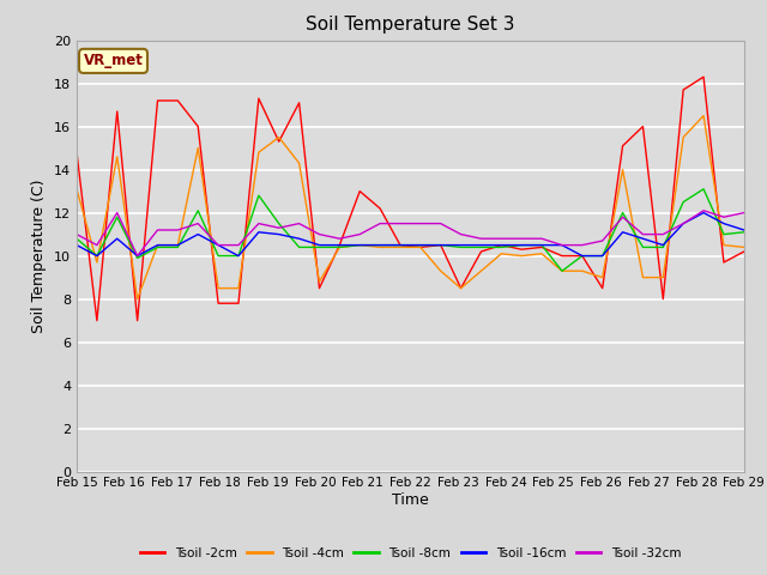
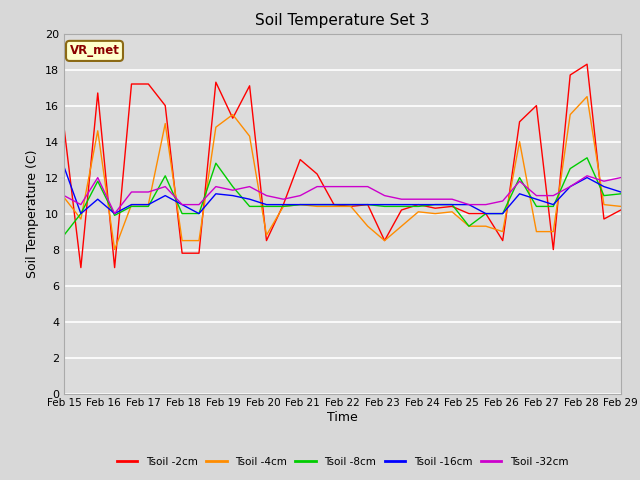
Tsoil -4cm/Feb 15: 13.1 -> 10.9
Tsoil -8cm/Feb 15: 10.8 -> 8.8
Tsoil -16cm/Feb 15: 10.5 -> 12.6
